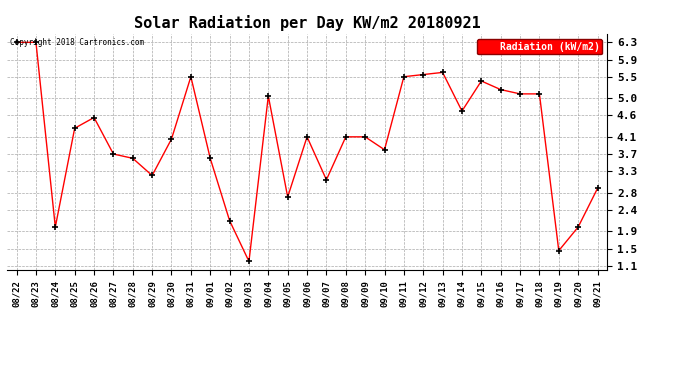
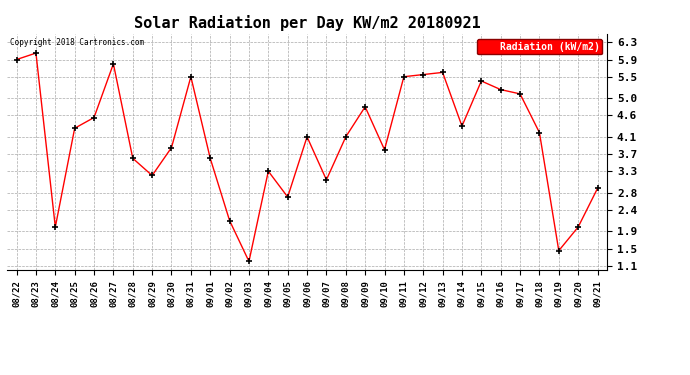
08/22: 6.30 -> 5.90
08/23: 6.30 -> 6.05
08/27: 3.70 -> 5.80
08/30: 4.05 -> 3.85
09/04: 5.05 -> 3.30
09/09: 4.10 -> 4.80
09/14: 4.70 -> 4.35
09/18: 5.10 -> 4.20
